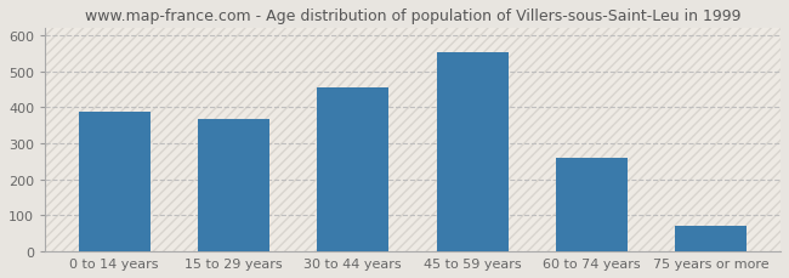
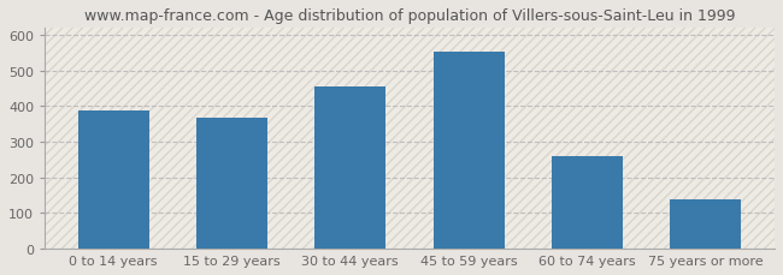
75 years or more: 72 -> 140
